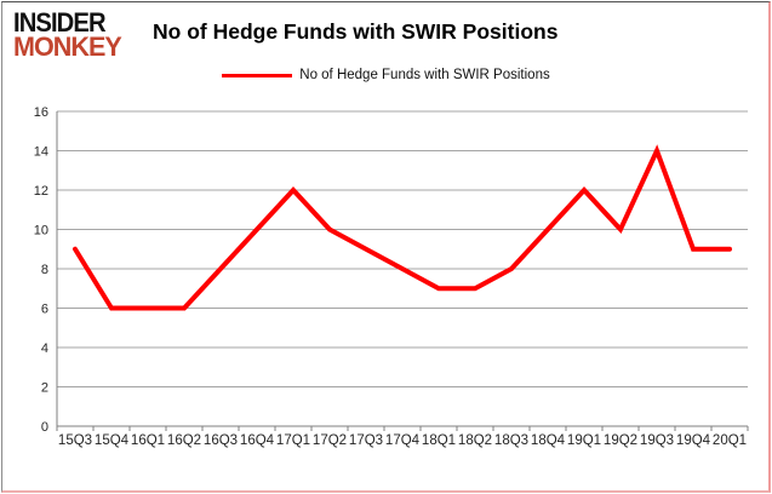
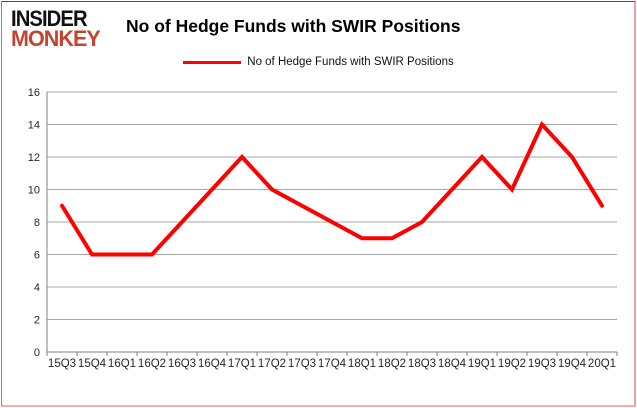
19Q4: 9 -> 12
